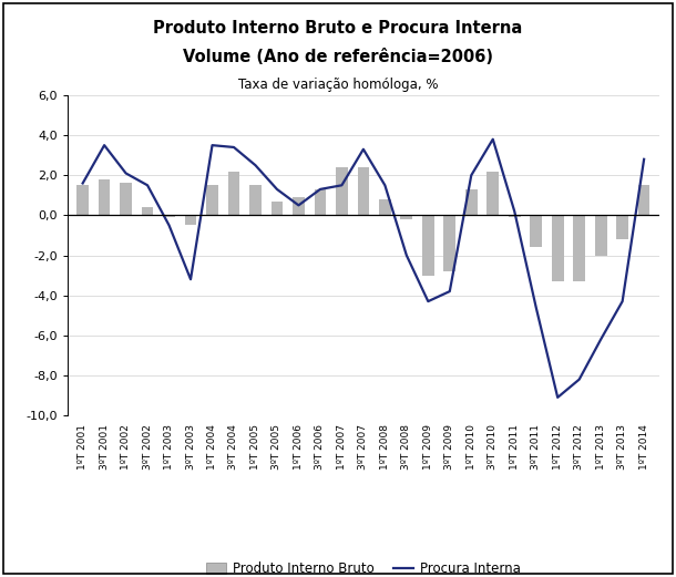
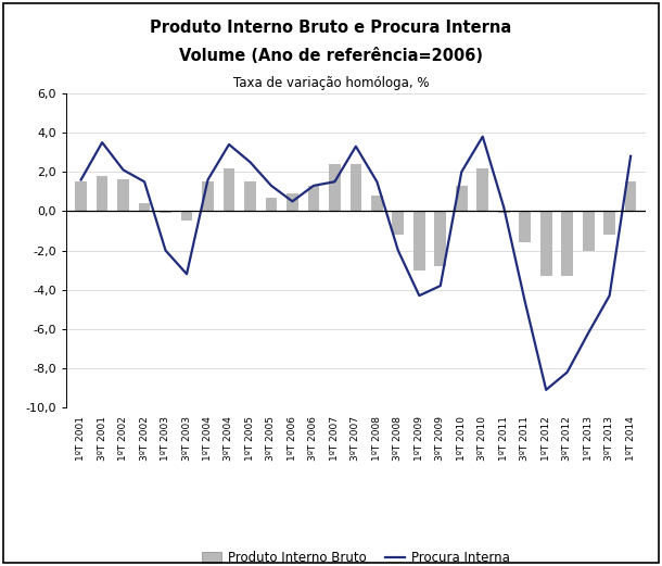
Procura Interna/1ºT 2003: -0,5 -> -2,0
Procura Interna/1ºT 2004: 3,5 -> 1,6
Produto Interno Bruto/3ºT 2008: -0,2 -> -1,2
